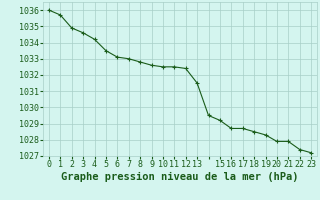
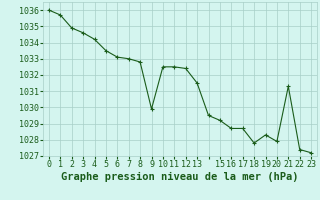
9: 1032.6 -> 1029.9
18: 1028.5 -> 1027.8
21: 1027.9 -> 1031.3
